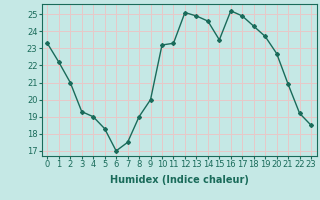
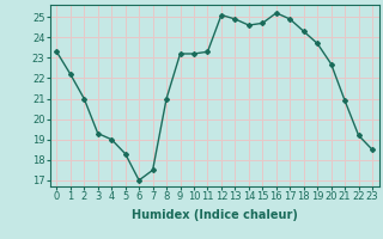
8: 19.0 -> 21.0
9: 20.0 -> 23.2
15: 23.5 -> 24.7
